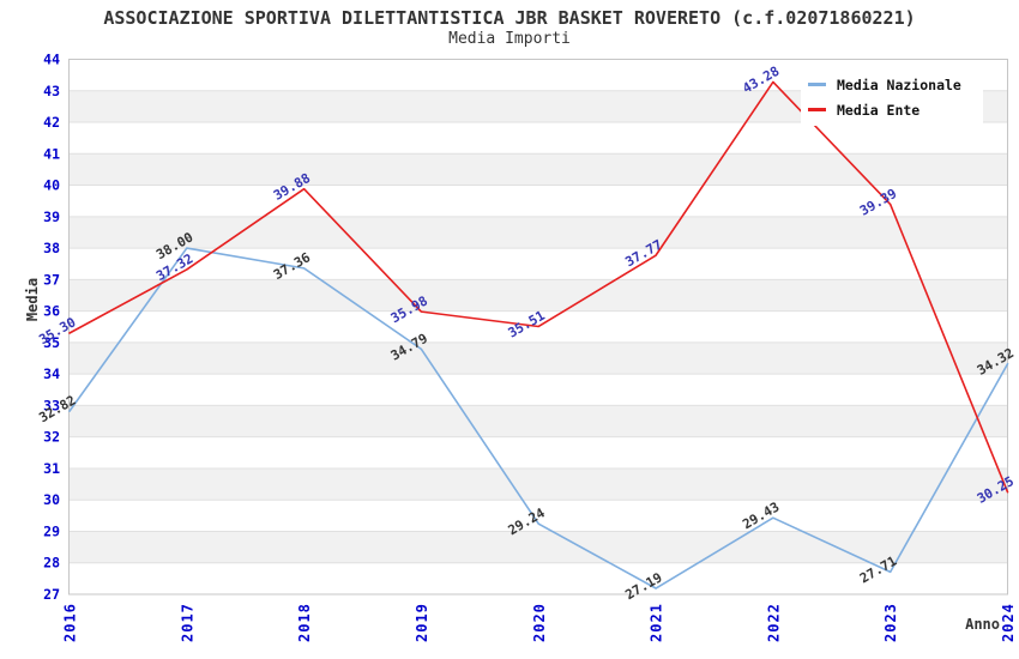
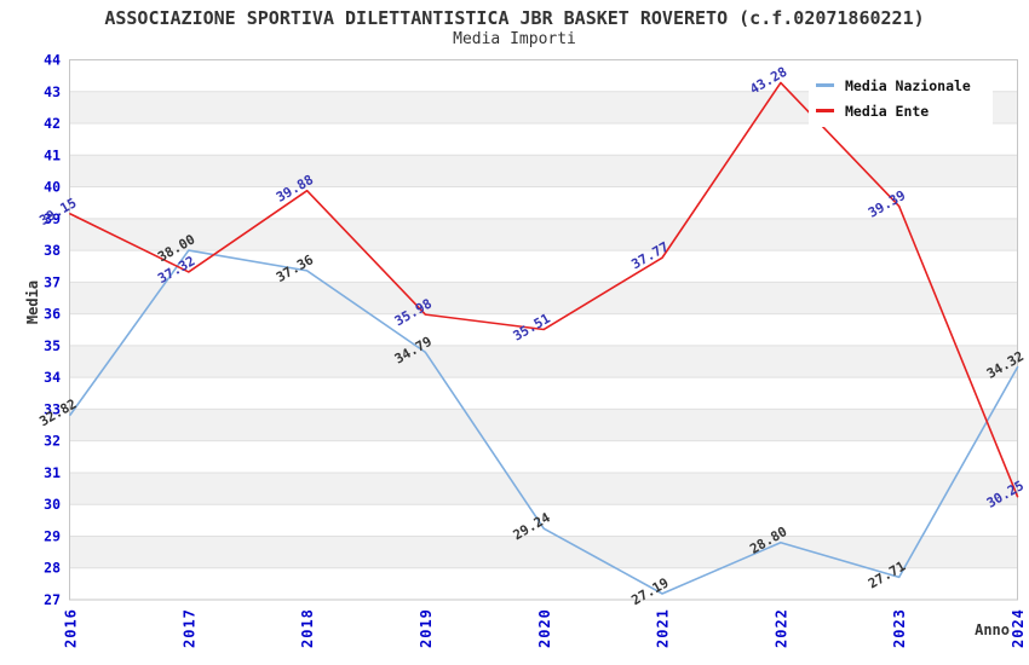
Media Ente/2016: 35.30 -> 39.15
Media Nazionale/2022: 29.43 -> 28.80
